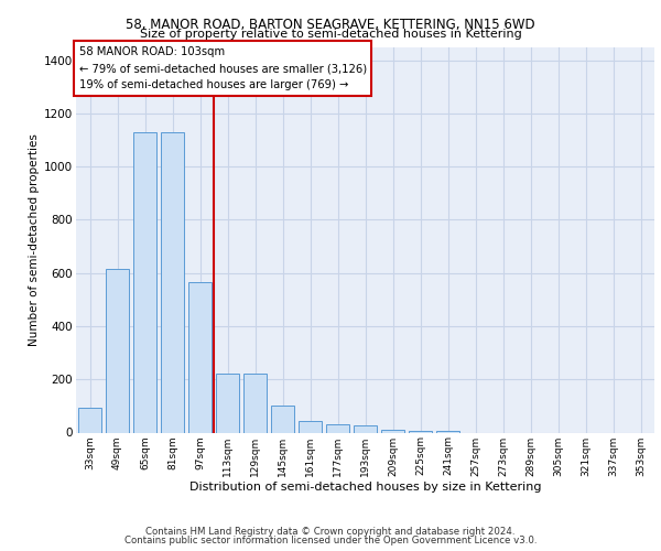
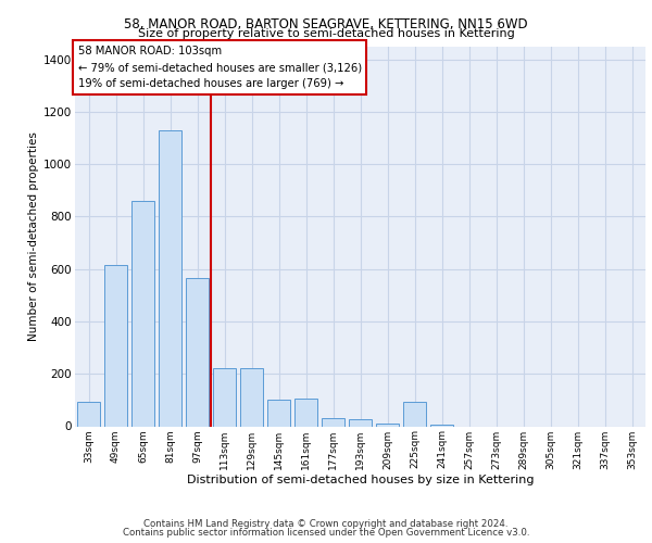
65sqm: 1130 -> 860
161sqm: 45 -> 105
225sqm: 5 -> 95
